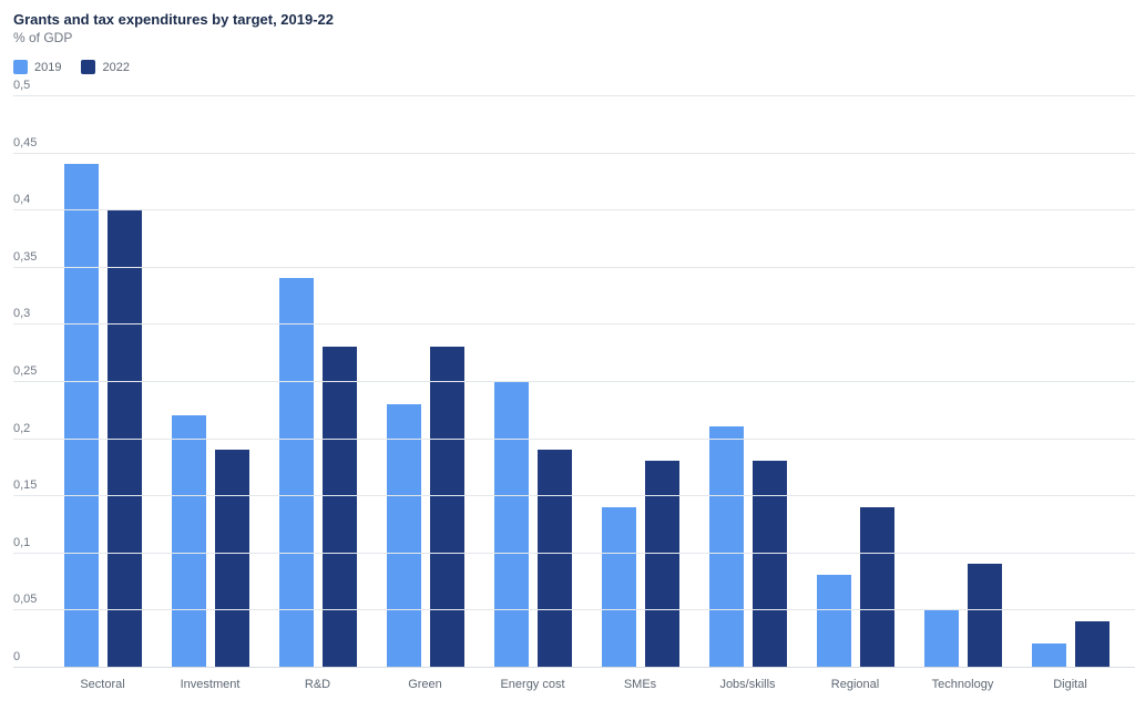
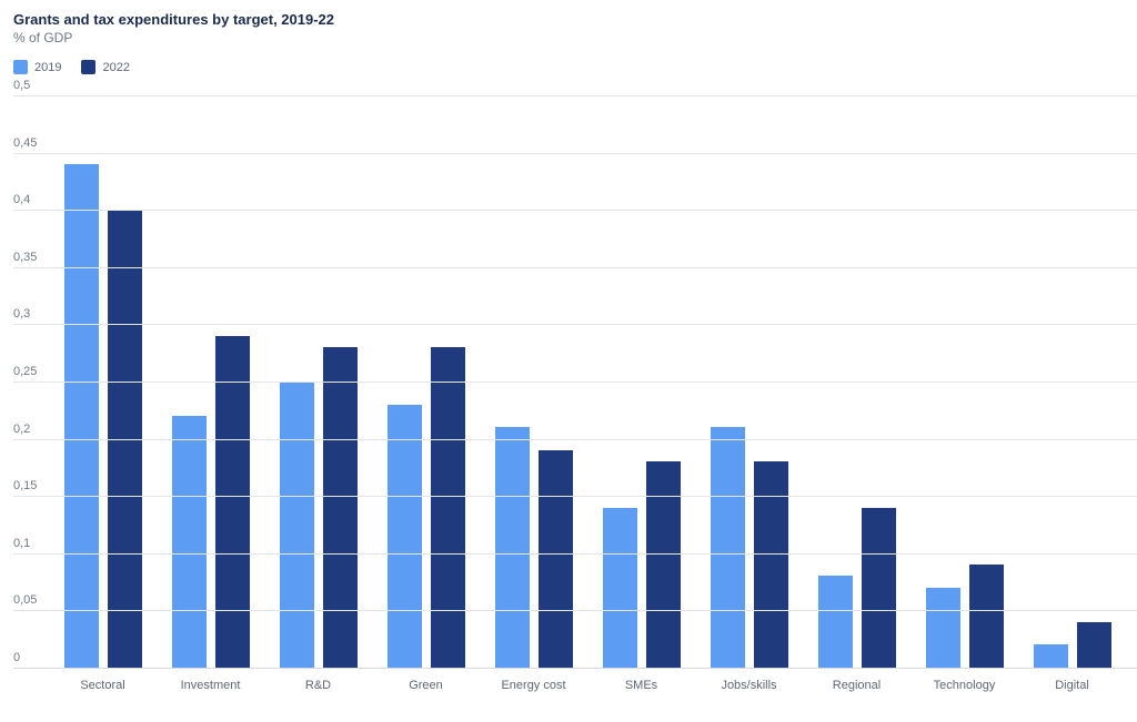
2022/Investment: 0,19 -> 0,29
2019/R&D: 0,34 -> 0,25
2019/Energy cost: 0,25 -> 0,21
2019/Technology: 0,05 -> 0,07
